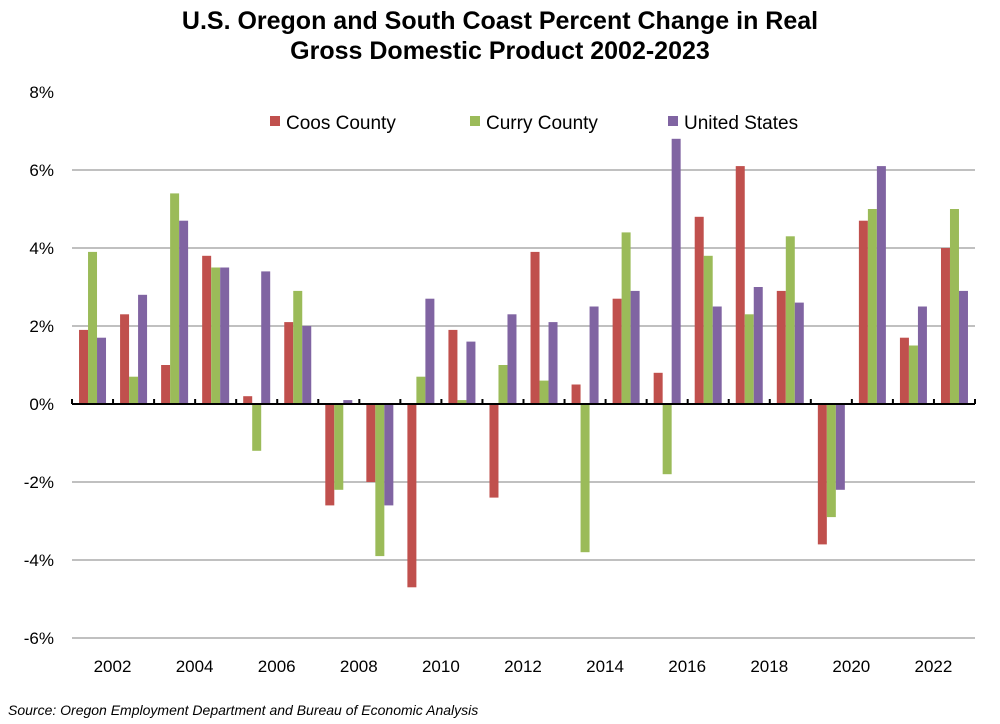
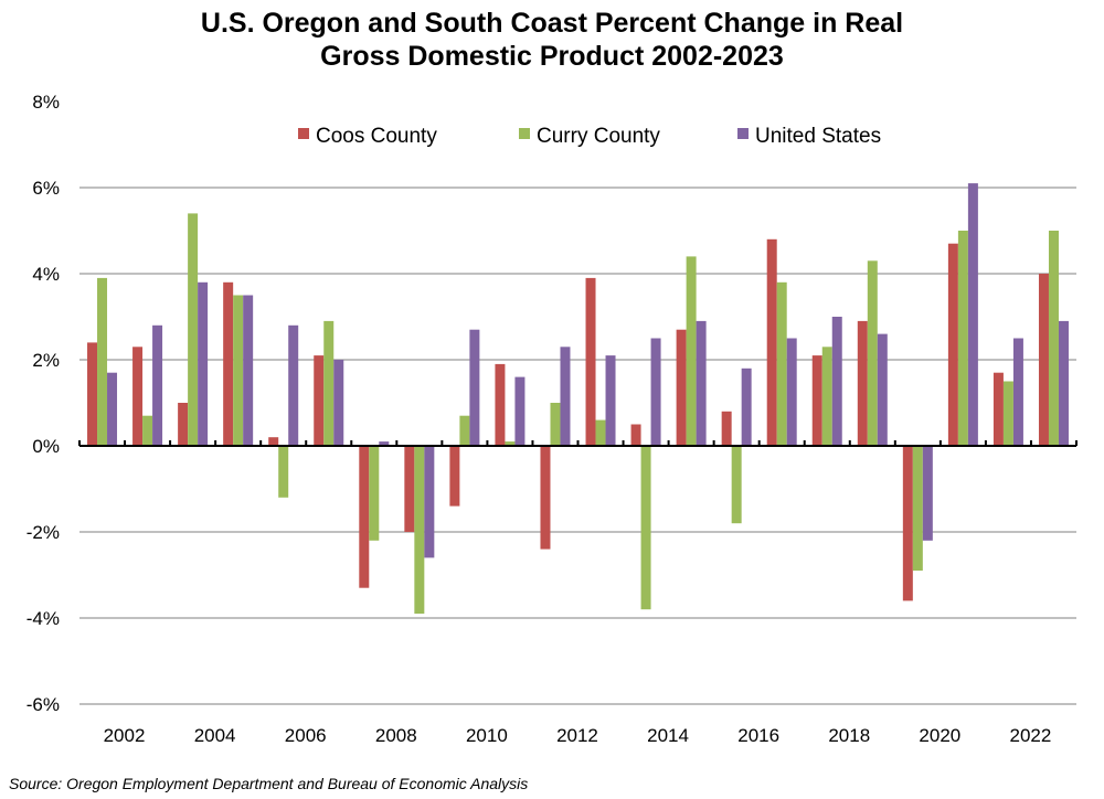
Coos County/2002: 1.9% -> 2.4%
United States/2004: 4.7% -> 3.8%
United States/2006: 3.4% -> 2.8%
Coos County/2008: -2.6% -> -3.3%
Coos County/2010: -4.7% -> -1.4%
United States/2016: 6.8% -> 1.8%
Coos County/2018: 6.1% -> 2.1%
